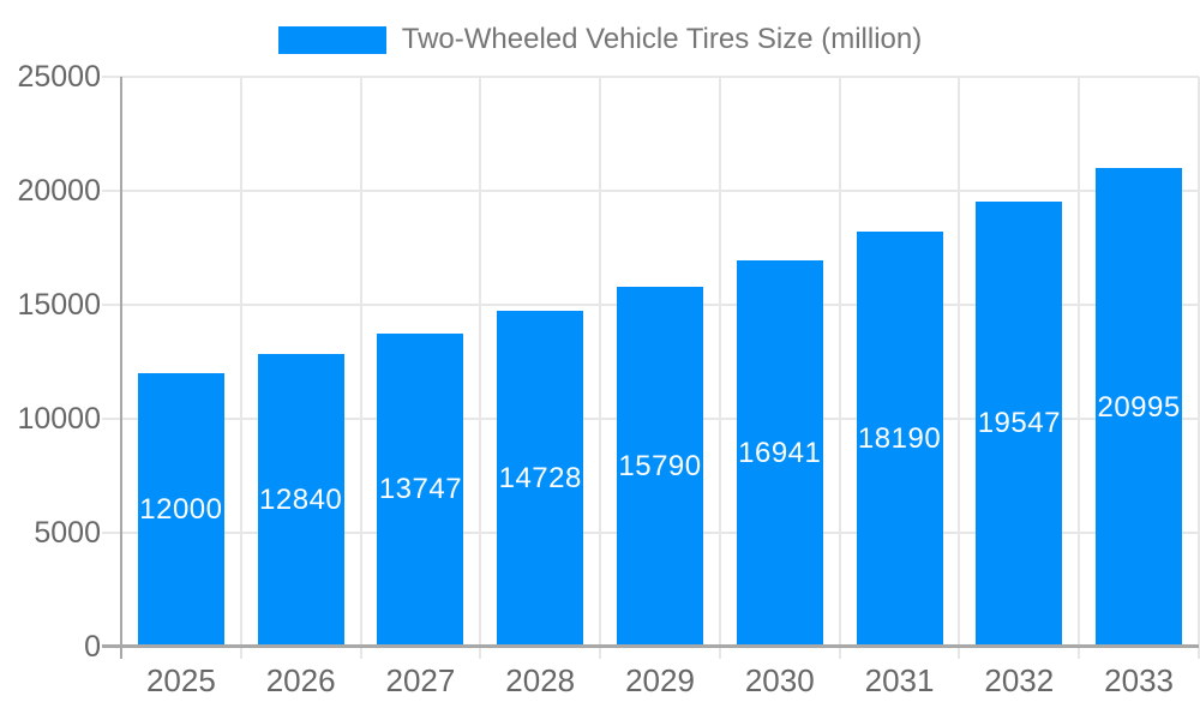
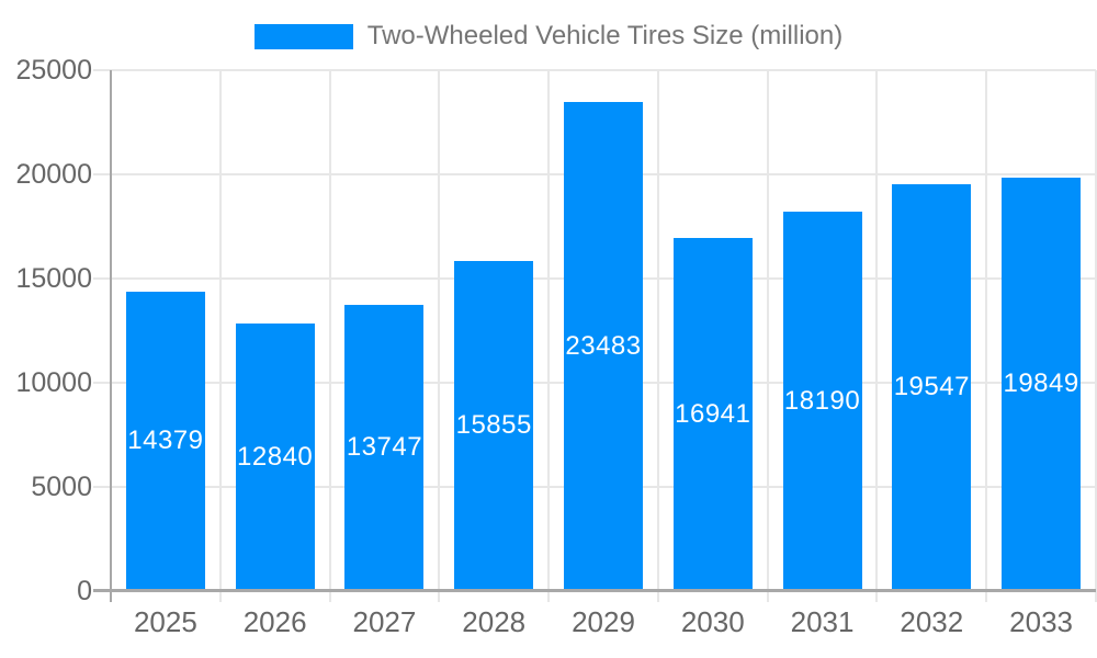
2025: 12000 -> 14379
2028: 14728 -> 15855
2029: 15790 -> 23483
2033: 20995 -> 19849
